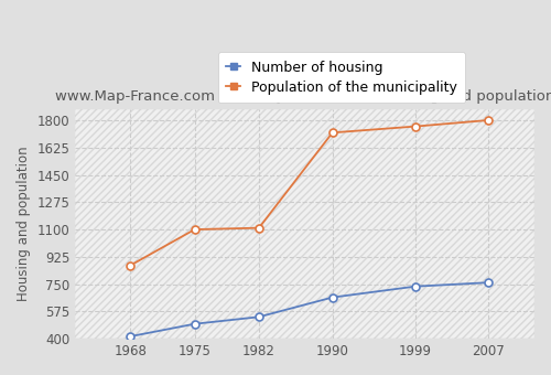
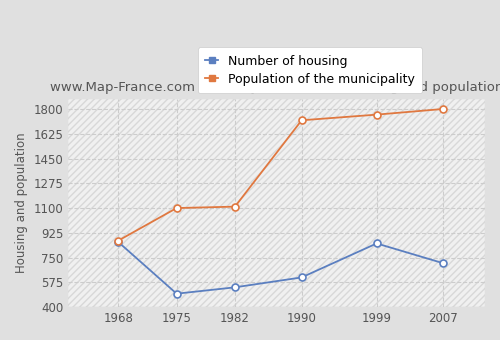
Number of housing/1968: 420 -> 860
Number of housing/1990: 660 -> 610
Number of housing/1999: 740 -> 850
Number of housing/2007: 760 -> 710
